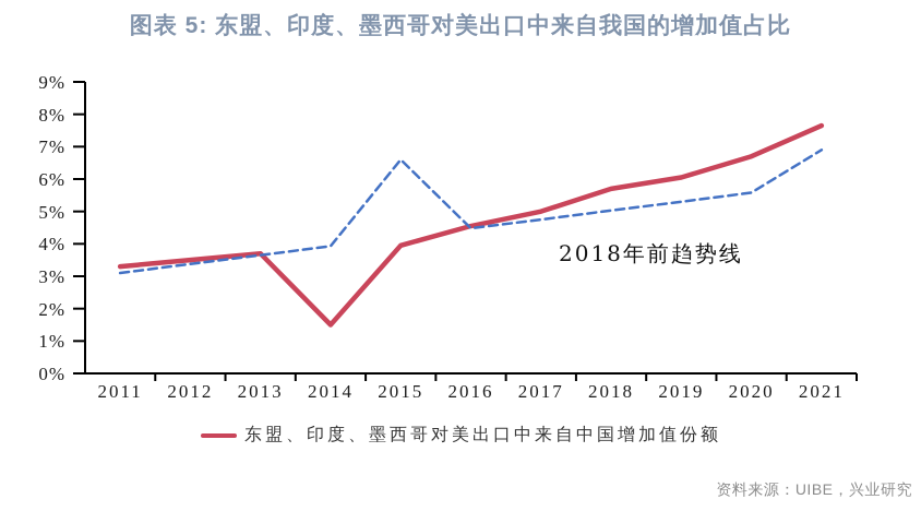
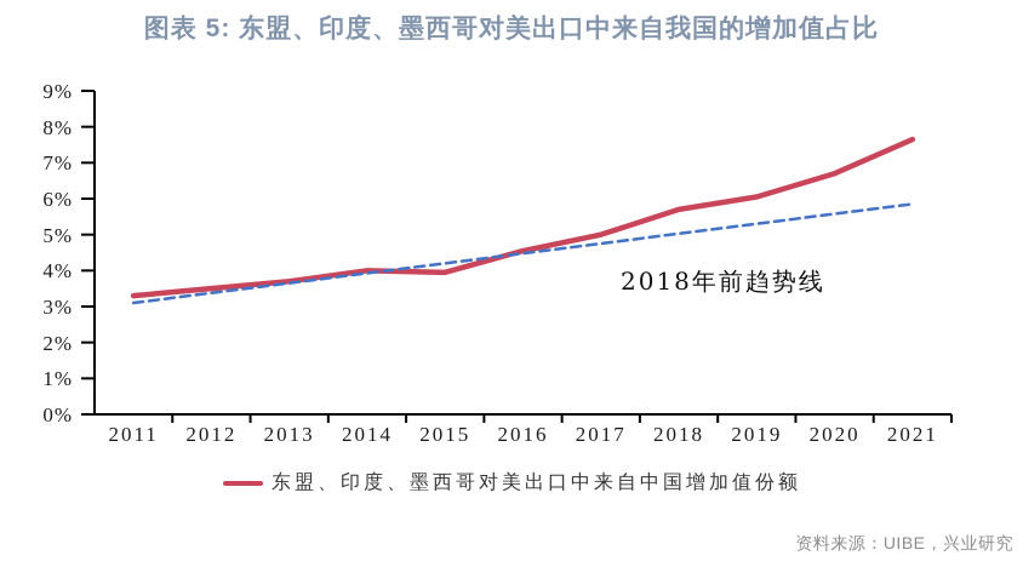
东盟、印度、墨西哥对美出口中来自中国增加值份额/2014: 1.5% -> 4.0%
2018年前趋势线/2015: 6.6% -> 4.2%
2018年前趋势线/2021: 6.9% -> 5.8%
